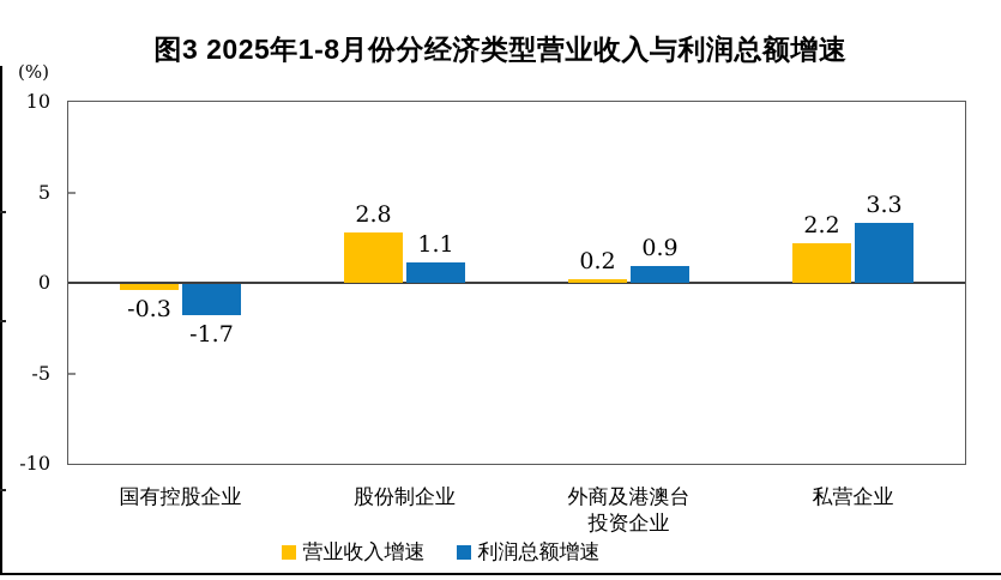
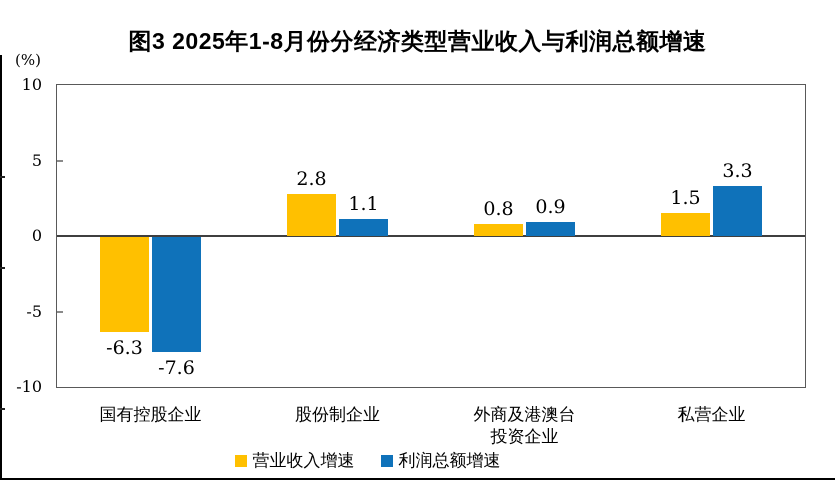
营业收入增速/国有控股企业: -0.3 -> -6.3
利润总额增速/国有控股企业: -1.7 -> -7.6
营业收入增速/外商及港澳台 投资企业: 0.2 -> 0.8
营业收入增速/私营企业: 2.2 -> 1.5
